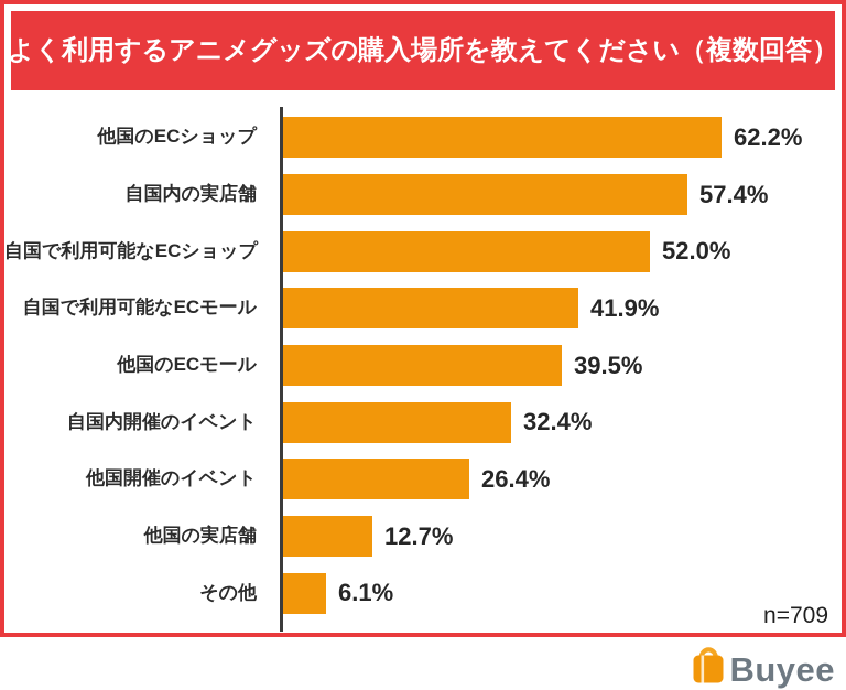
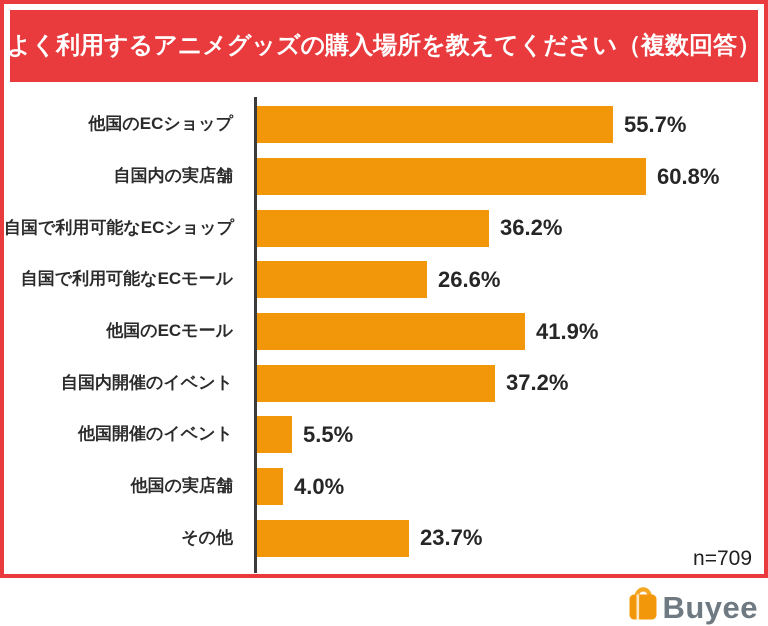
他国のECショップ: 62.2% -> 55.7%
自国内の実店舗: 57.4% -> 60.8%
自国で利用可能なECショップ: 52.0% -> 36.2%
自国で利用可能なECモール: 41.9% -> 26.6%
他国のECモール: 39.5% -> 41.9%
自国内開催のイベント: 32.4% -> 37.2%
他国開催のイベント: 26.4% -> 5.5%
他国の実店舗: 12.7% -> 4.0%
その他: 6.1% -> 23.7%
